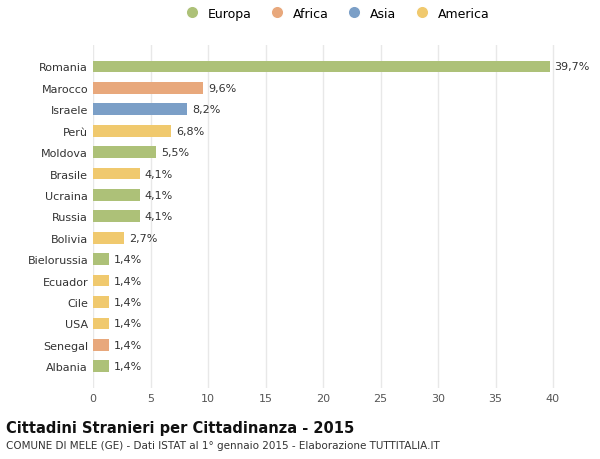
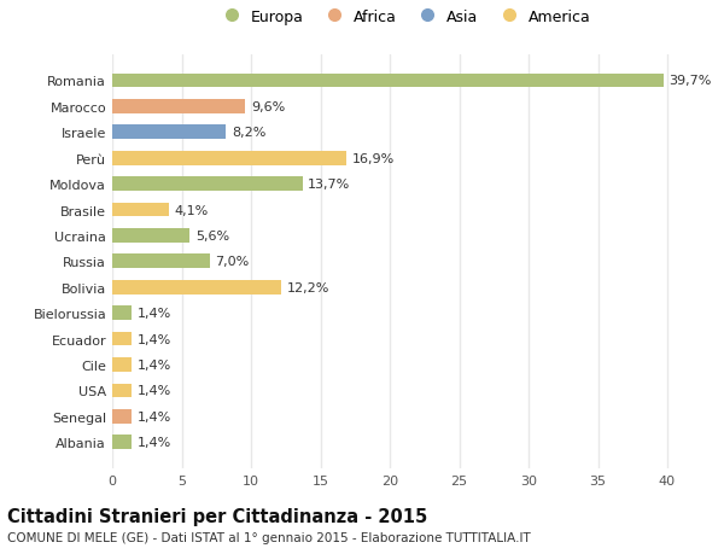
Perù: 6,8% -> 16,9%
Moldova: 5,5% -> 13,7%
Ucraina: 4,1% -> 5,6%
Russia: 4,1% -> 7,0%
Bolivia: 2,7% -> 12,2%
